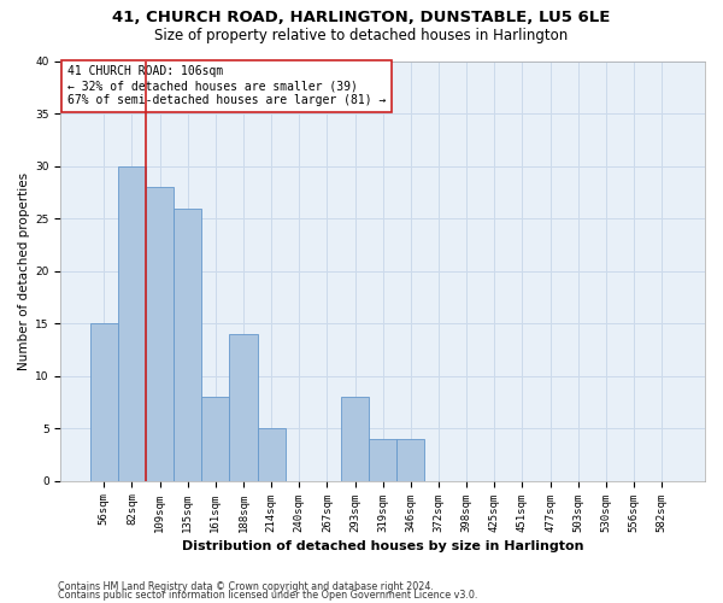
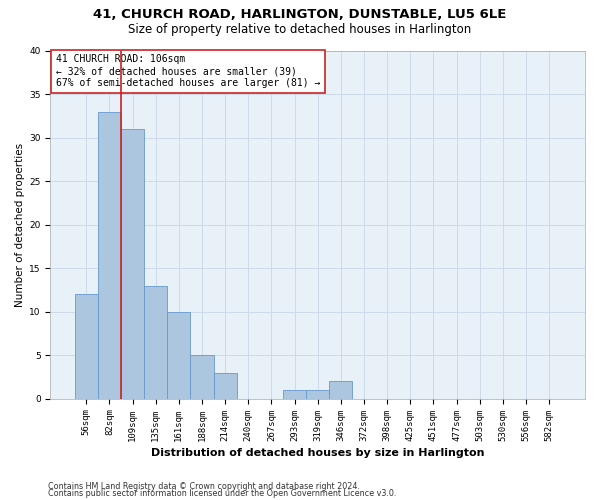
56sqm: 15 -> 12
82sqm: 30 -> 33
109sqm: 28 -> 31
135sqm: 26 -> 13
161sqm: 8 -> 10
188sqm: 14 -> 5
214sqm: 5 -> 3
293sqm: 8 -> 1
319sqm: 4 -> 1
346sqm: 4 -> 2
